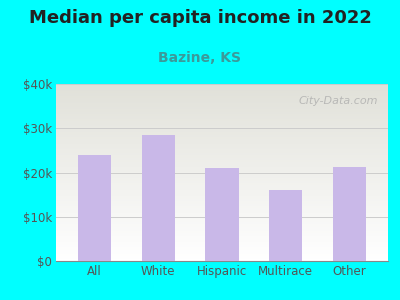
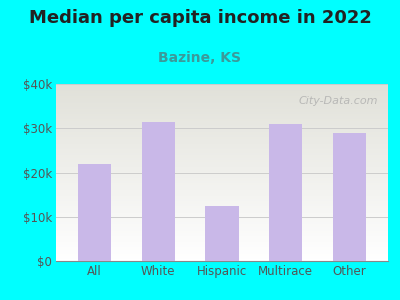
All: $24.0k -> $22.0k
White: $28.5k -> $31.5k
Hispanic: $21.0k -> $12.5k
Multirace: $16.0k -> $31.0k
Other: $21.2k -> $29.0k
